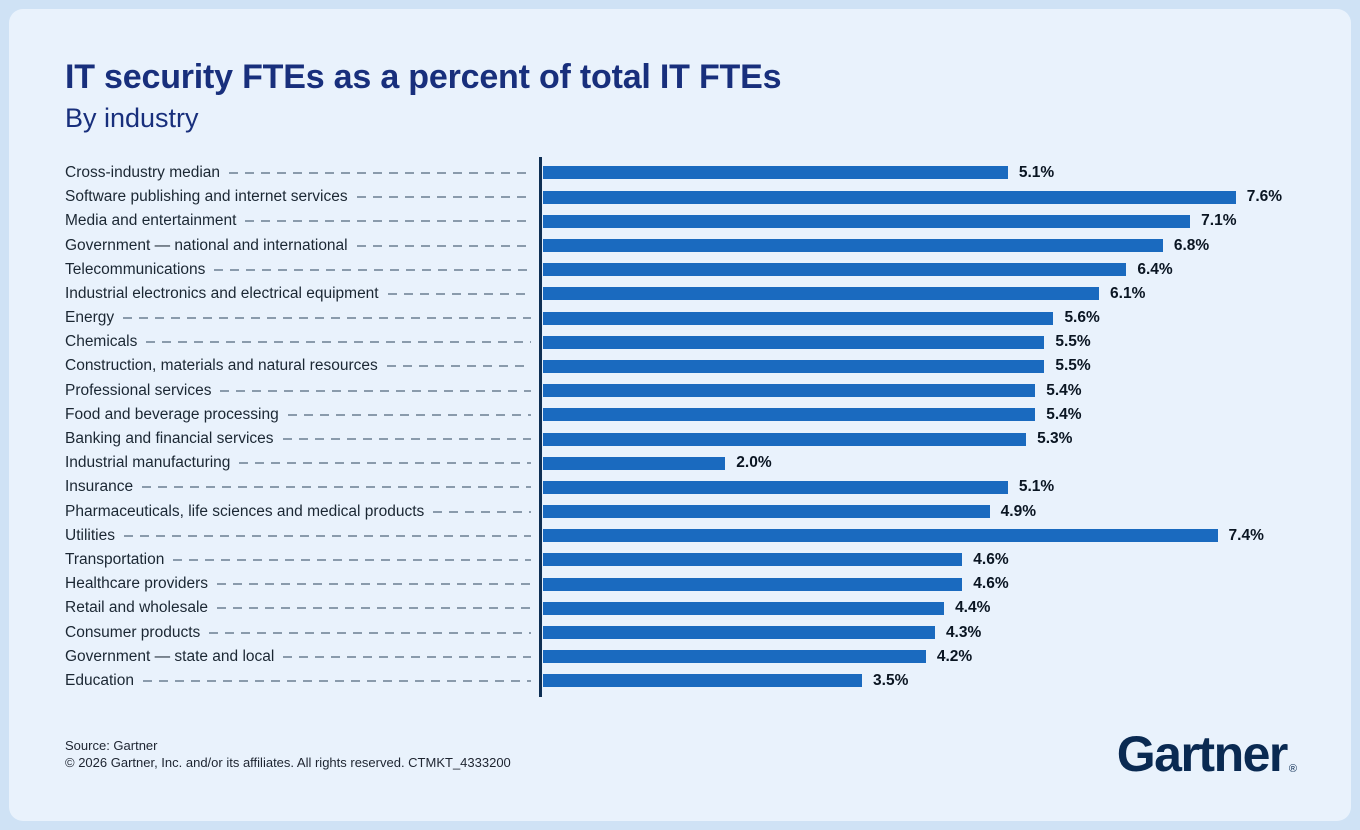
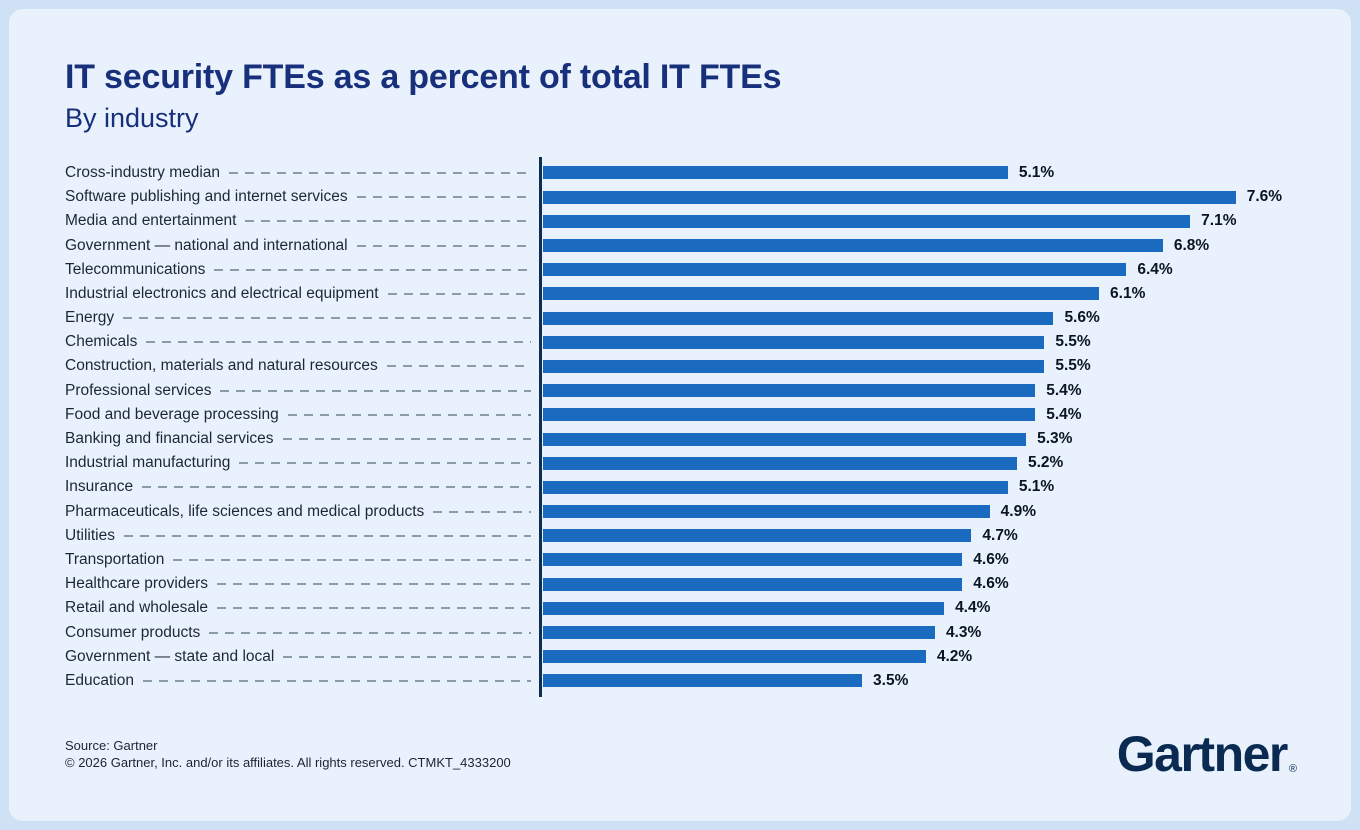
Industrial manufacturing: 2.0% -> 5.2%
Utilities: 7.4% -> 4.7%
